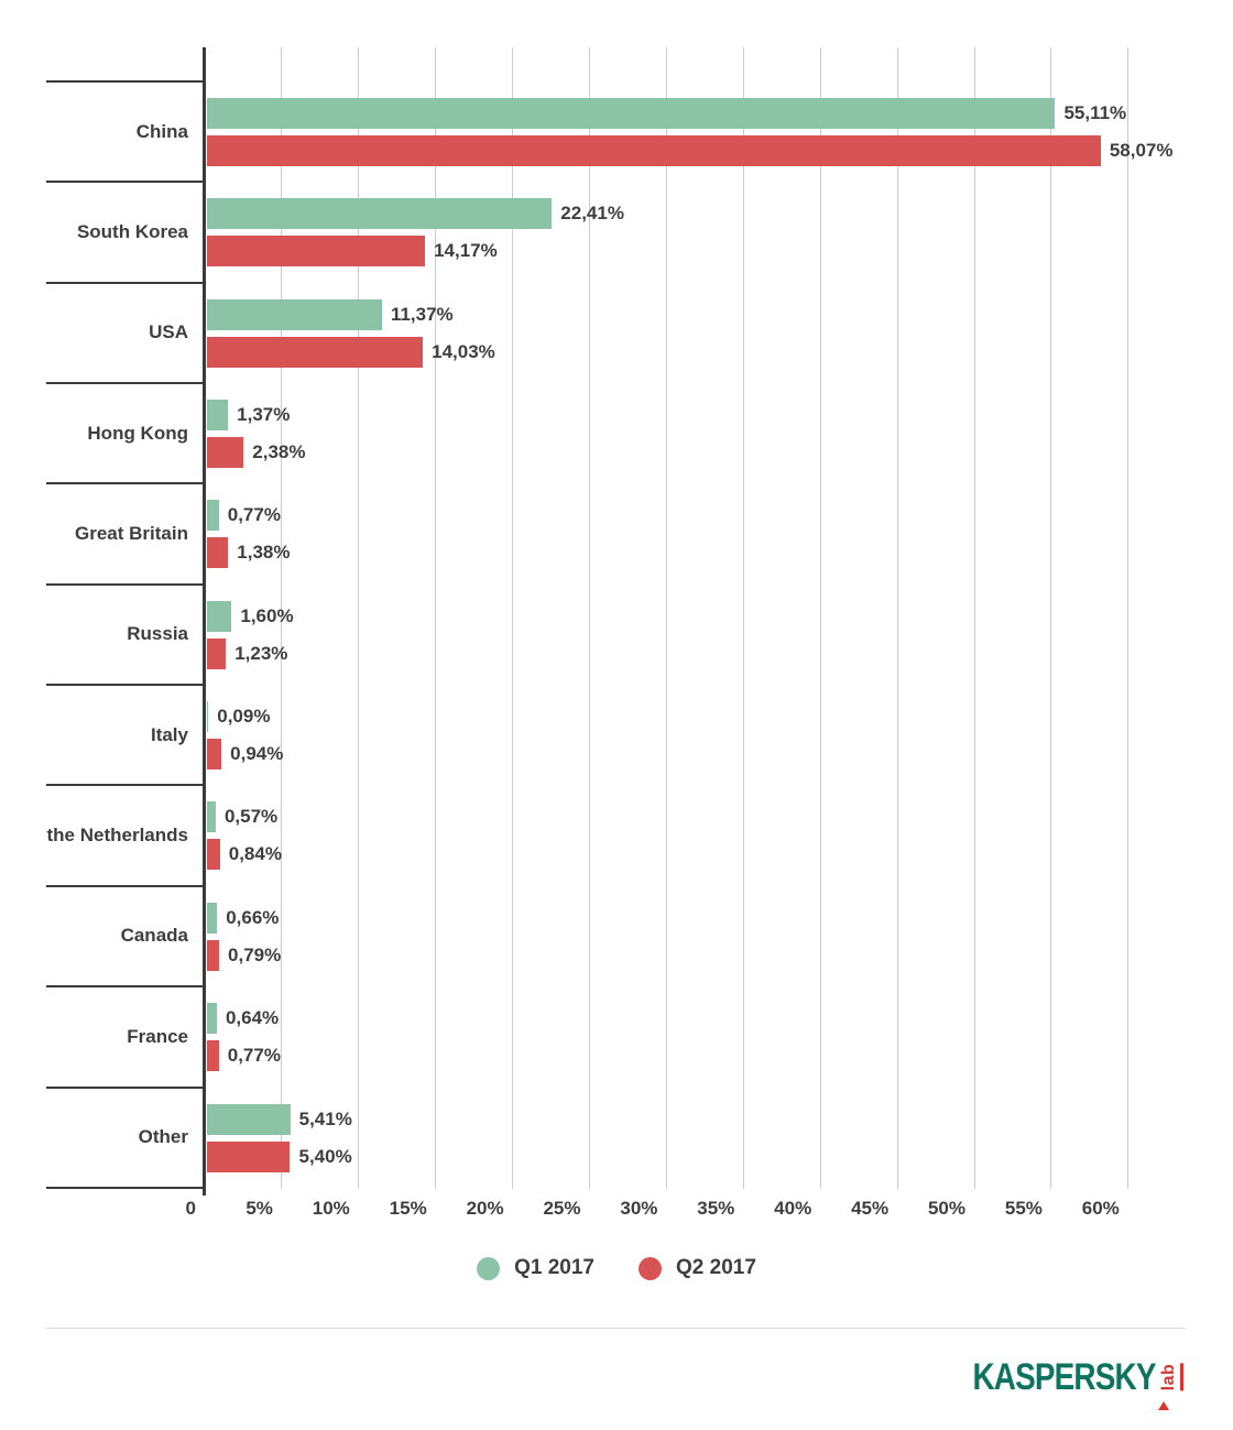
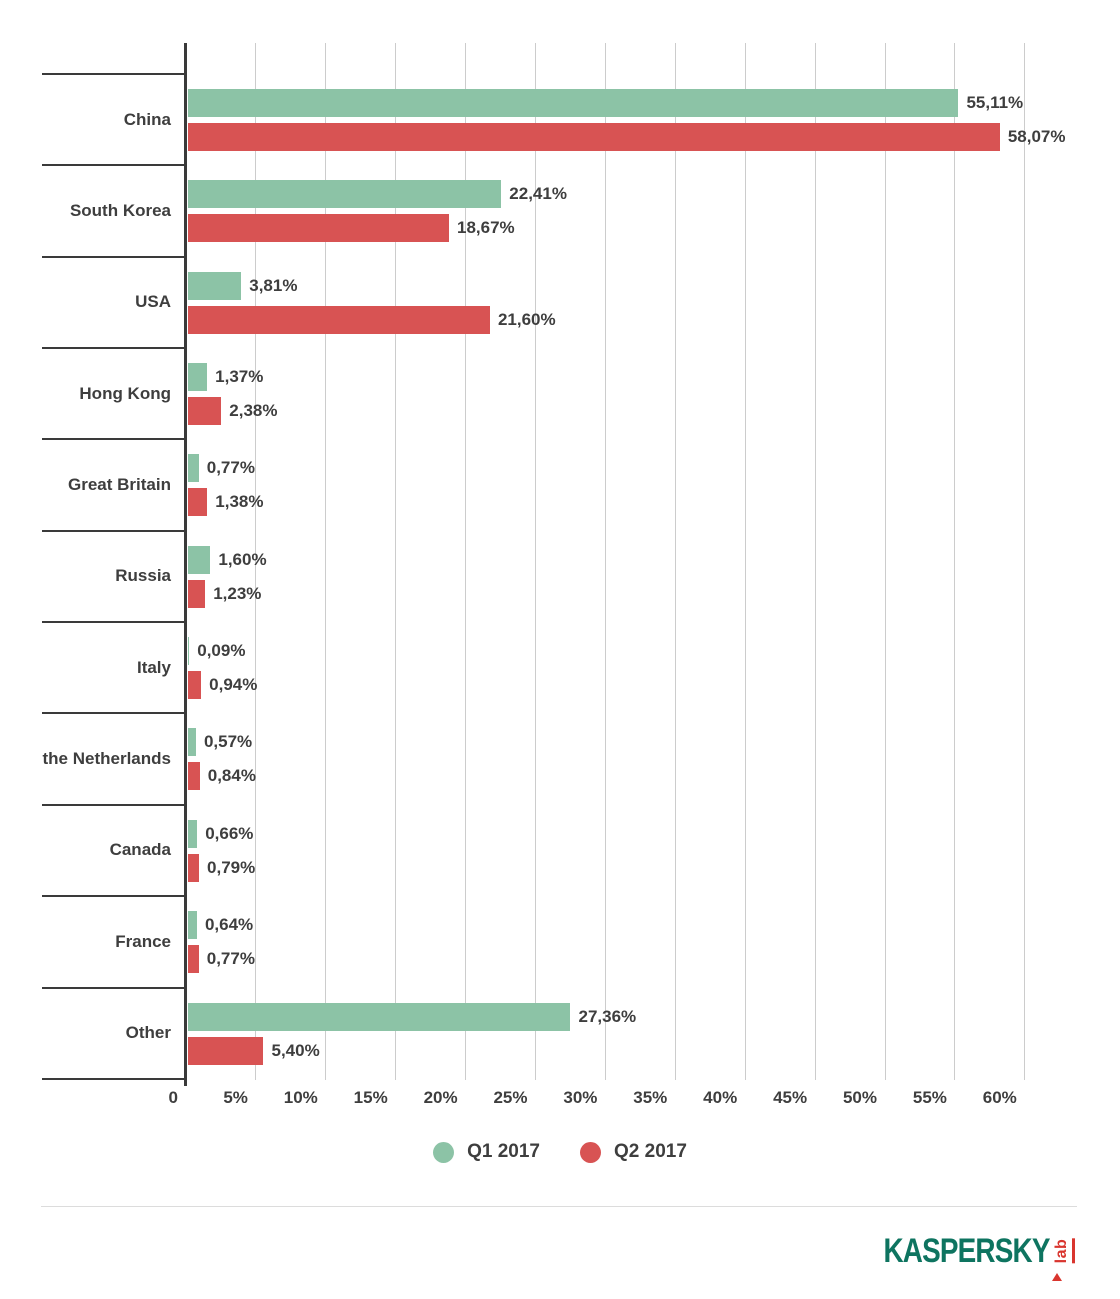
Q2 2017/South Korea: 14,17% -> 18,67%
Q1 2017/USA: 11,37% -> 3,81%
Q2 2017/USA: 14,03% -> 21,60%
Q1 2017/Other: 5,41% -> 27,36%
